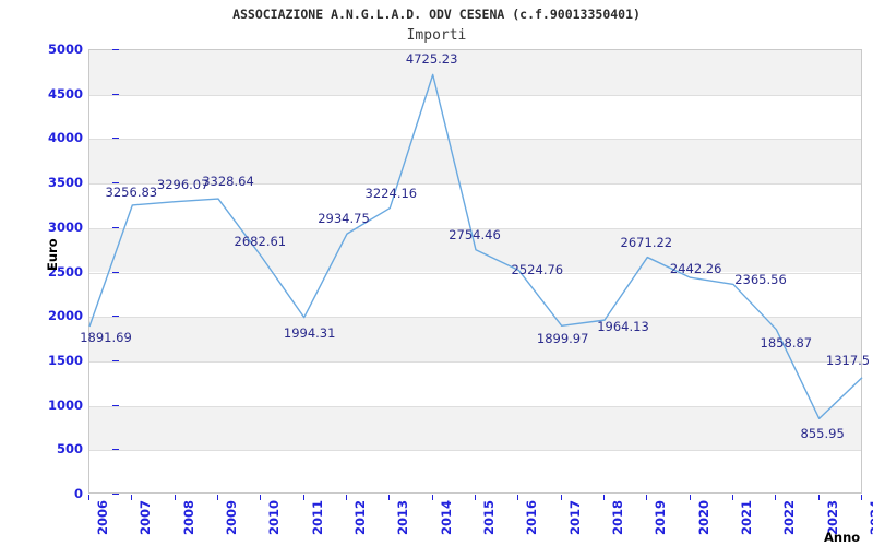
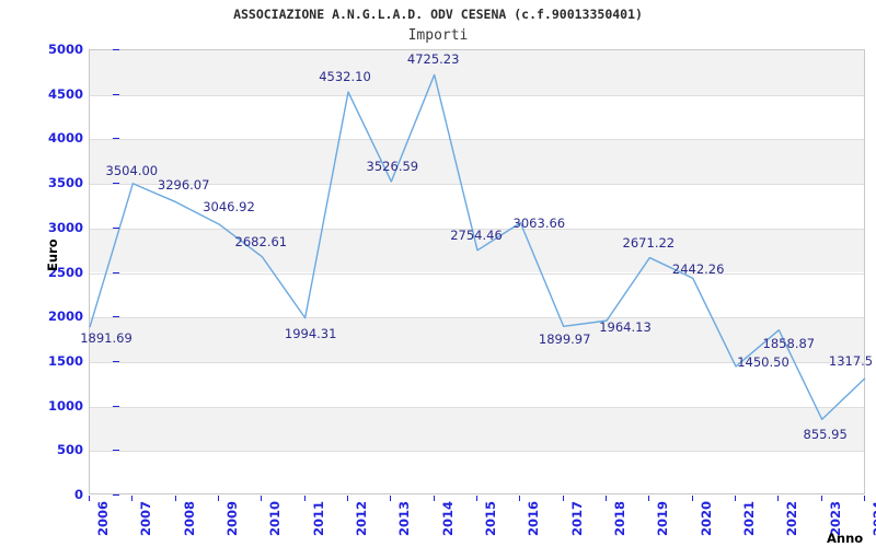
2007: 3256.83 -> 3504.00
2009: 3328.64 -> 3046.92
2012: 2934.75 -> 4532.10
2013: 3224.16 -> 3526.59
2016: 2524.76 -> 3063.66
2021: 2365.56 -> 1450.50
